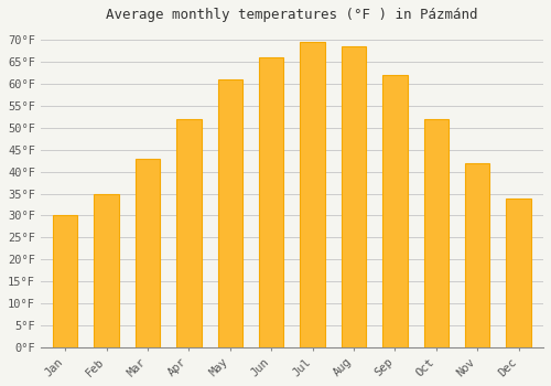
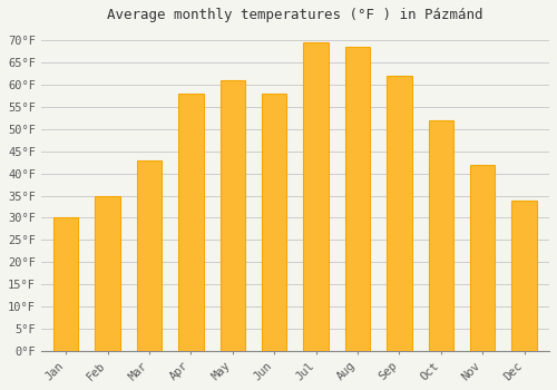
Apr: 52.0°F -> 58.0°F
Jun: 66.0°F -> 58.0°F
